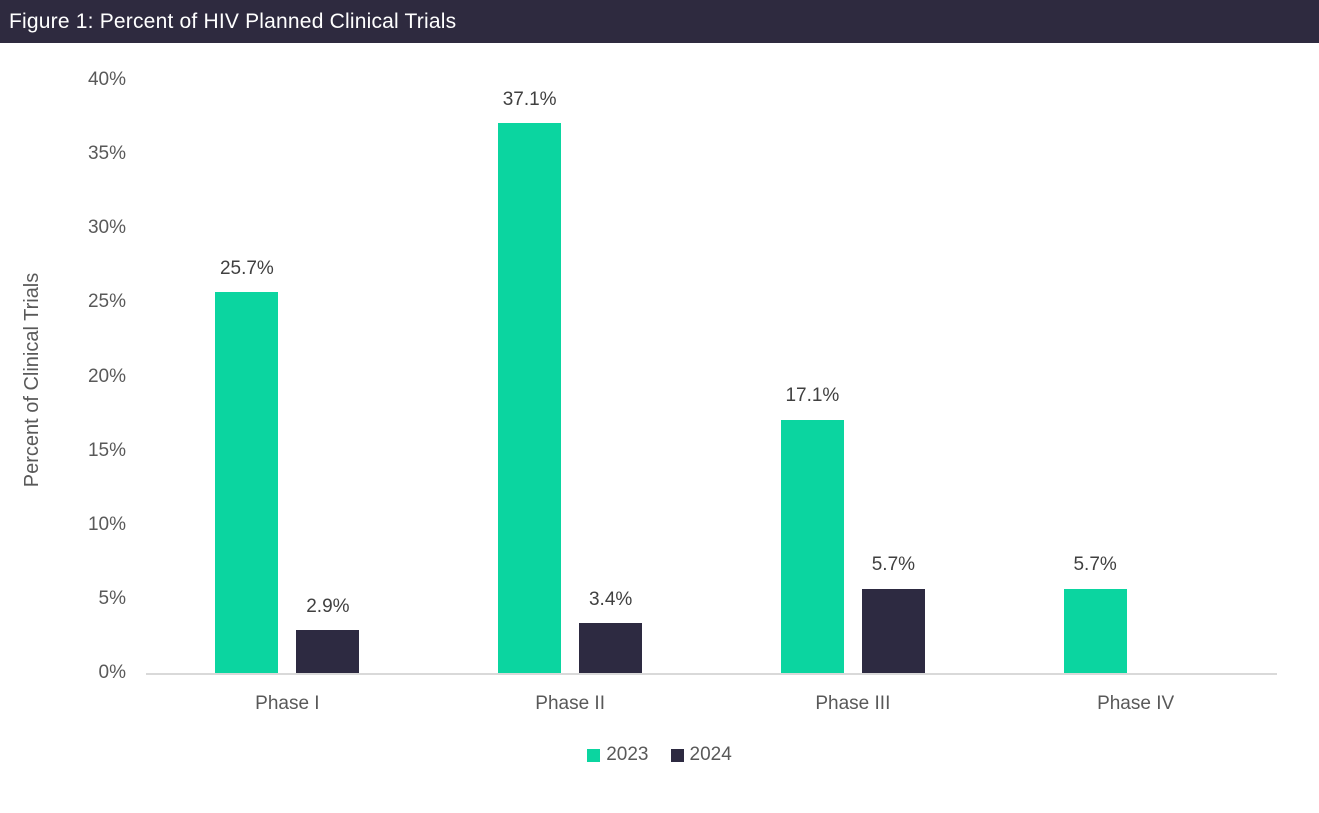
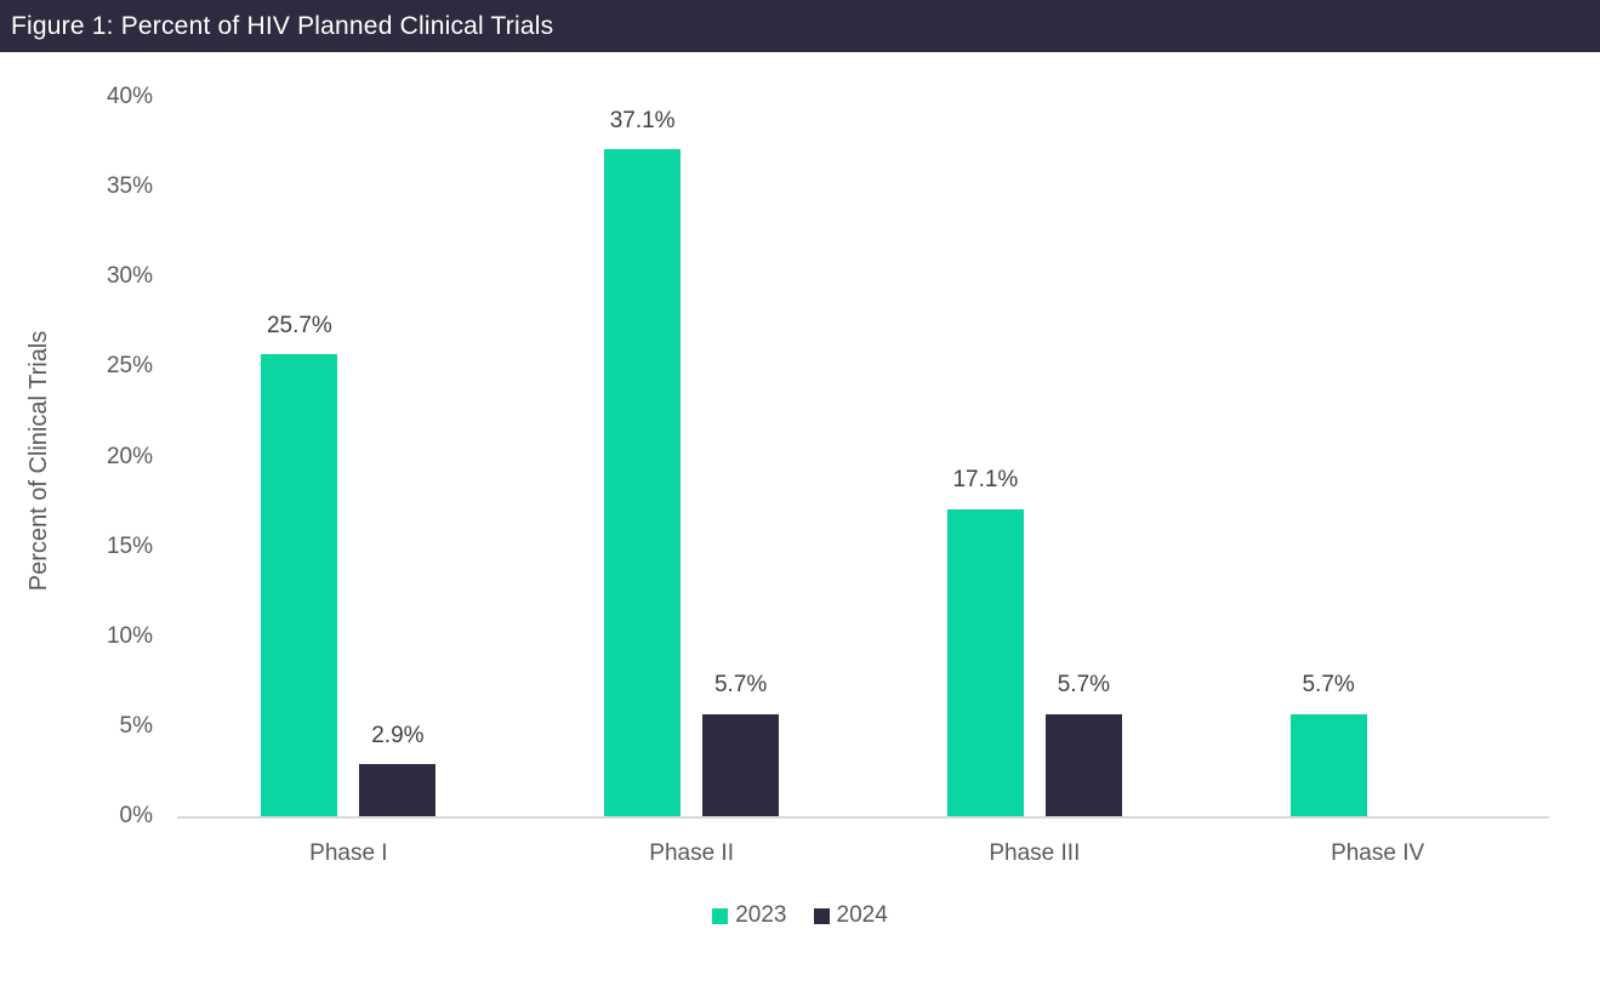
2024/Phase II: 3.4% -> 5.7%
